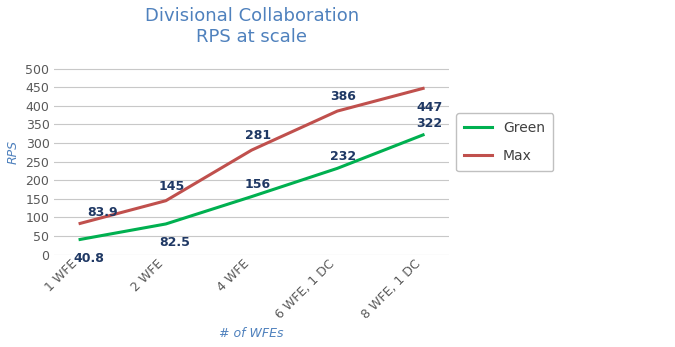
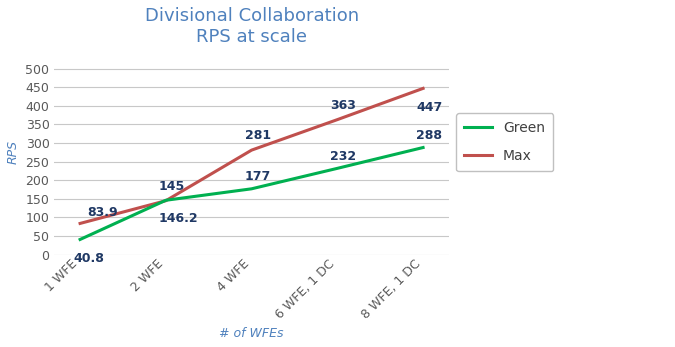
Green/2 WFE: 82.5 -> 146.2
Green/4 WFE: 156 -> 177
Max/6 WFE, 1 DC: 386 -> 363
Green/8 WFE, 1 DC: 322 -> 288
